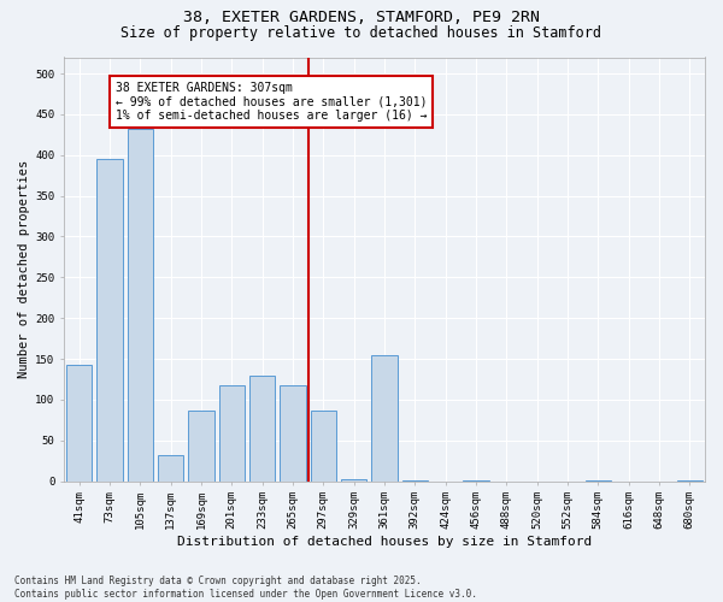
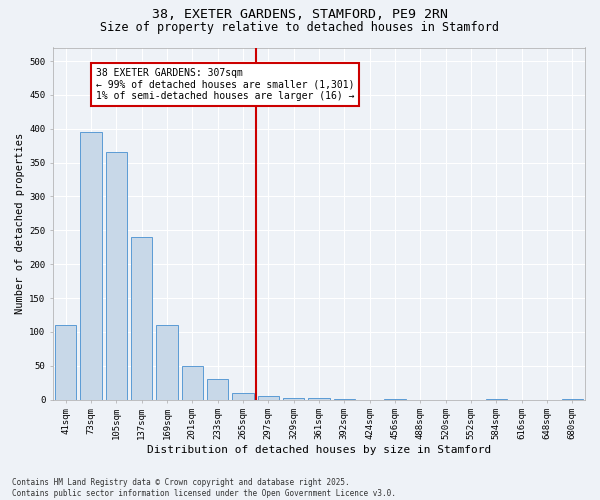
41sqm: 142 -> 110
105sqm: 432 -> 365
137sqm: 32 -> 240
169sqm: 86 -> 110
201sqm: 118 -> 50
233sqm: 130 -> 30
265sqm: 118 -> 10
297sqm: 86 -> 5
361sqm: 154 -> 2
